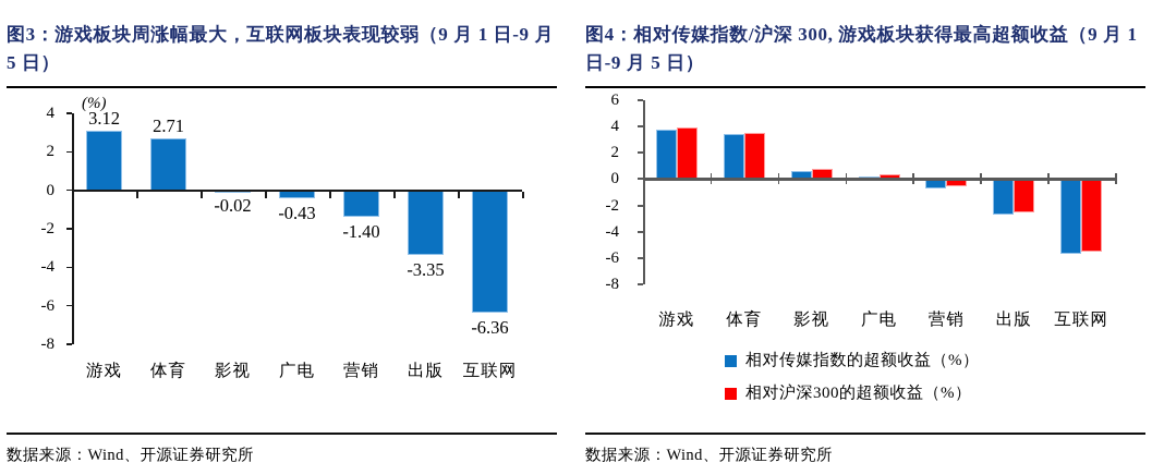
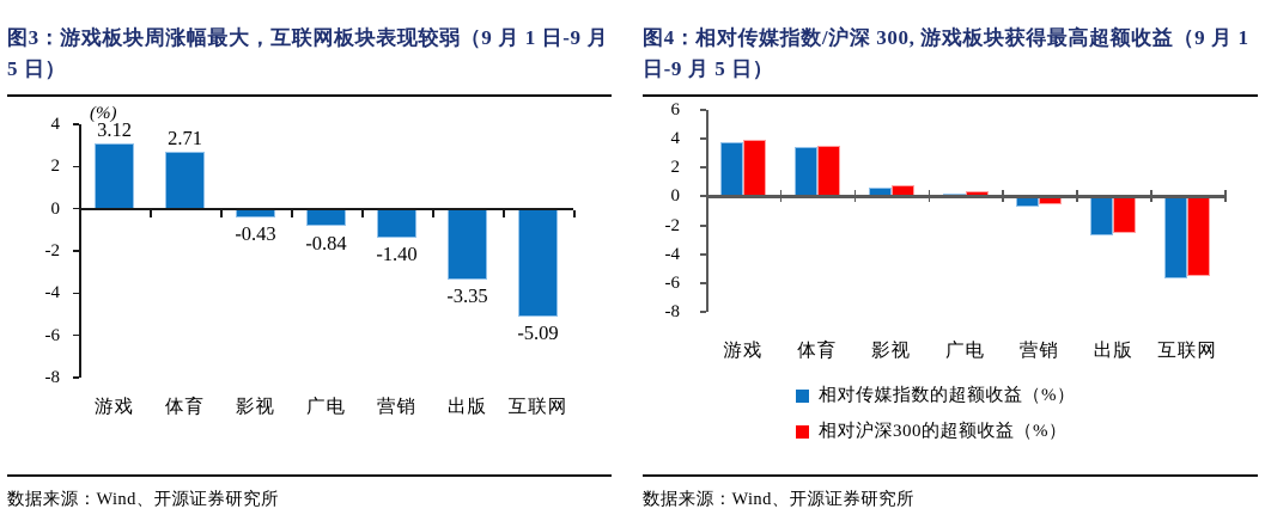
图3：游戏板块周涨幅最大，互联网板块表现较弱（9 月 1 日-9 月 5 日）/影视: -0.02 -> -0.43
图3：游戏板块周涨幅最大，互联网板块表现较弱（9 月 1 日-9 月 5 日）/广电: -0.43 -> -0.84
图3：游戏板块周涨幅最大，互联网板块表现较弱（9 月 1 日-9 月 5 日）/互联网: -6.36 -> -5.09
